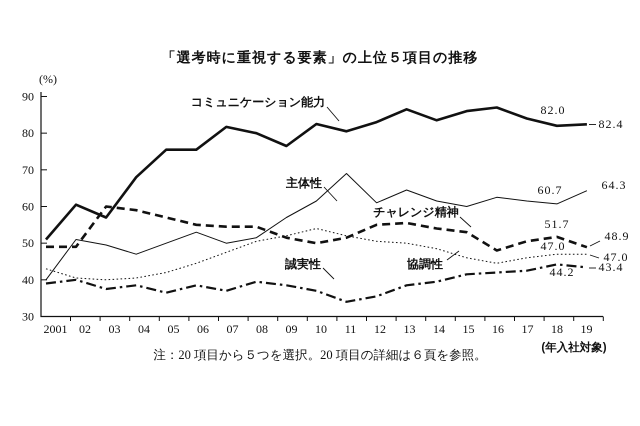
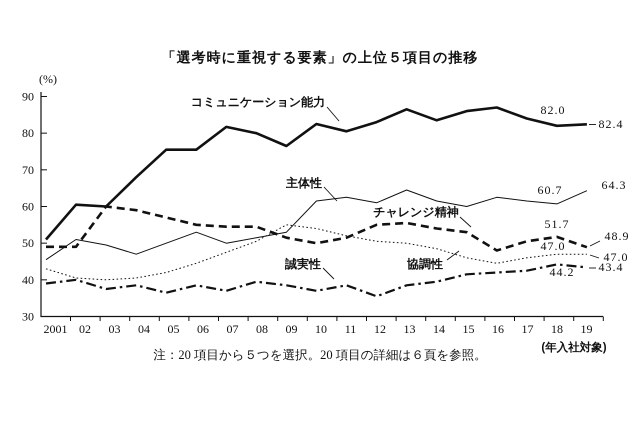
主体性/2001: 40 -> 46
コミュニケーション能力/03: 57 -> 60
主体性/09: 57 -> 53
協調性/09: 52 -> 55
主体性/11: 69 -> 62
誠実性/11: 34 -> 38
